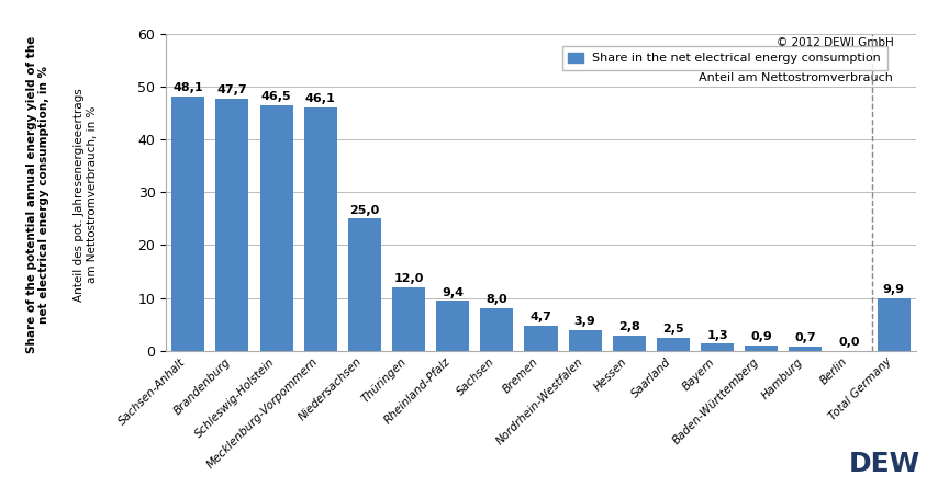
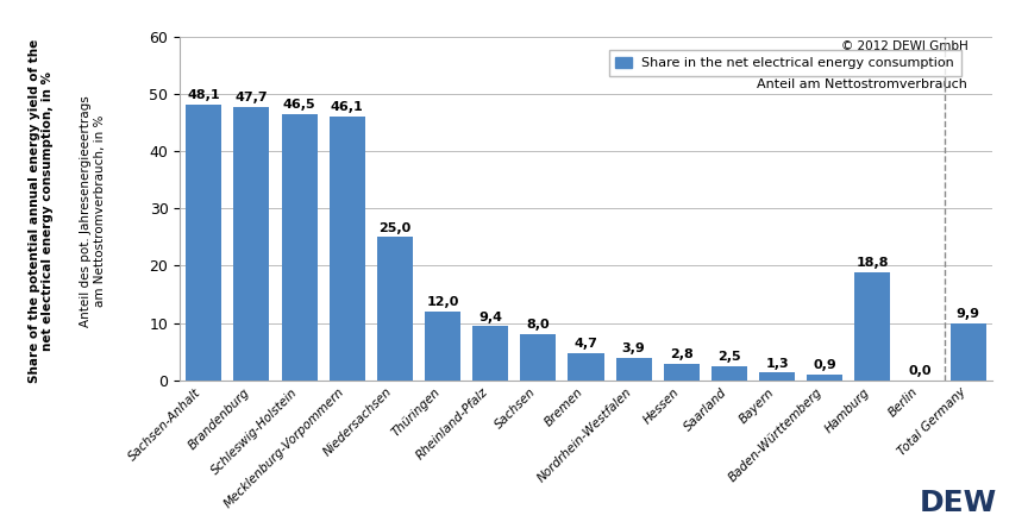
Hamburg: 0,7 -> 18,8
